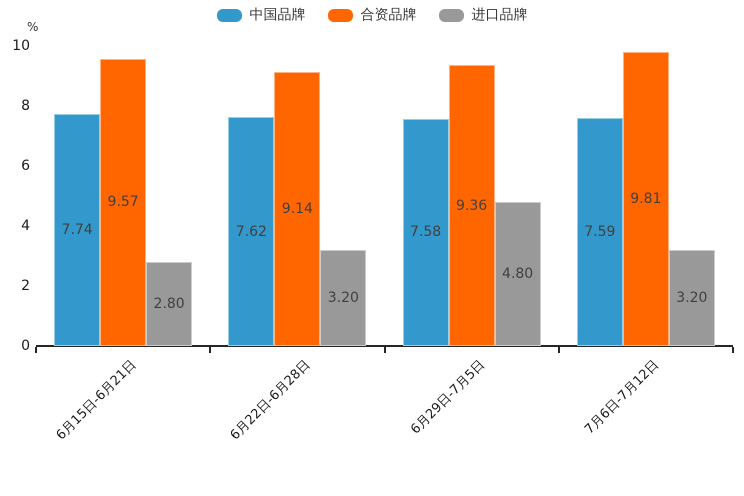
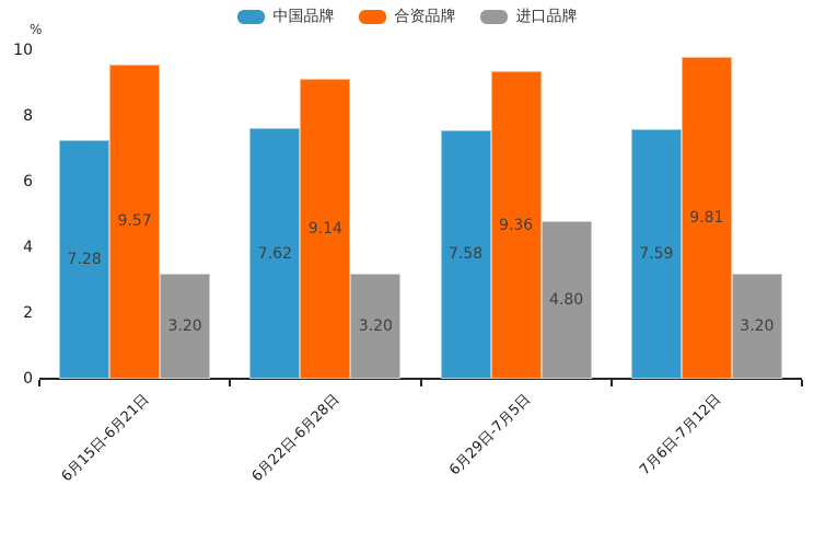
中国品牌/6月15日-6月21日: 7.74 -> 7.28
进口品牌/6月15日-6月21日: 2.80 -> 3.20
